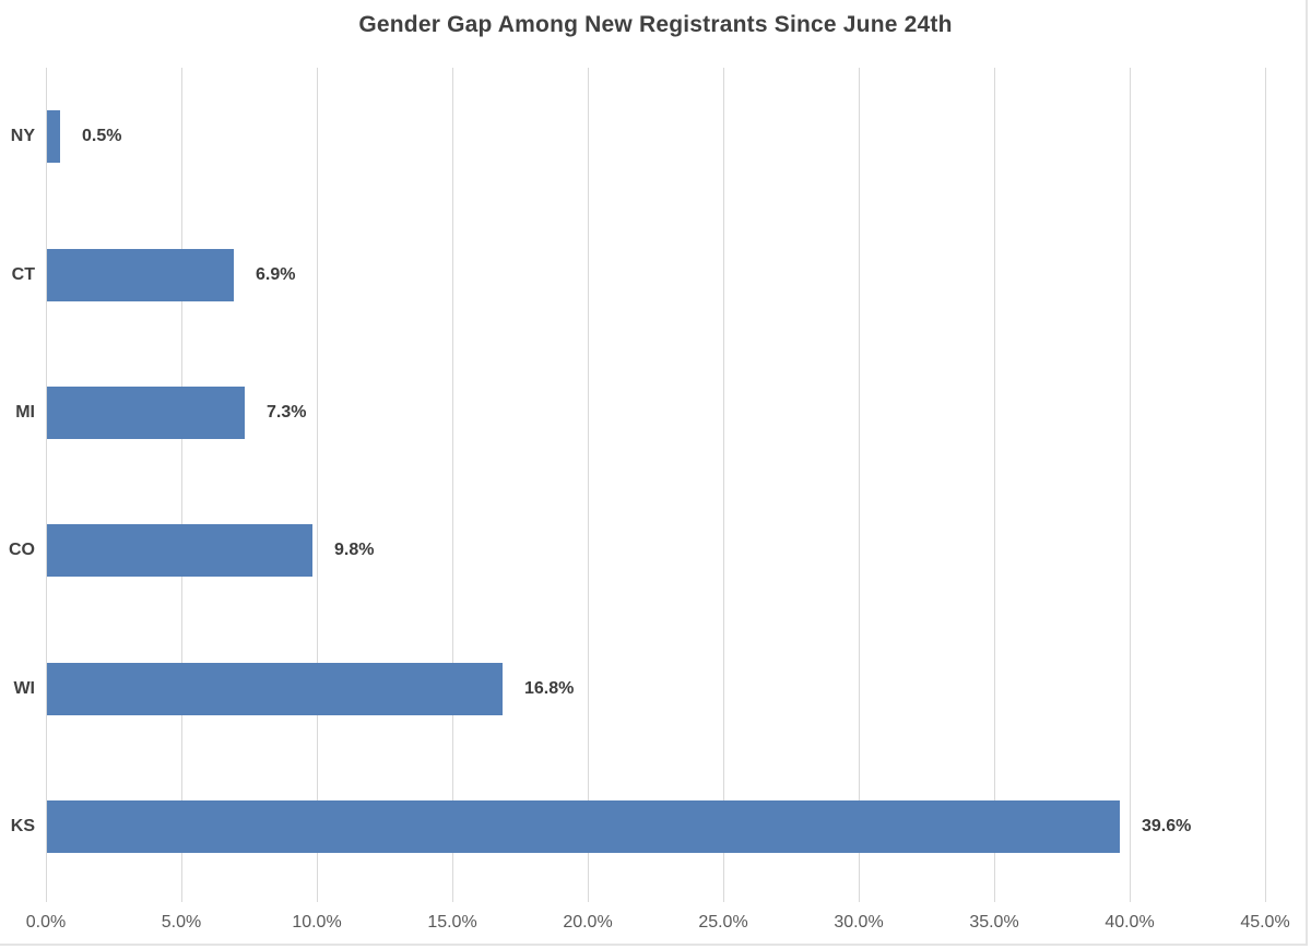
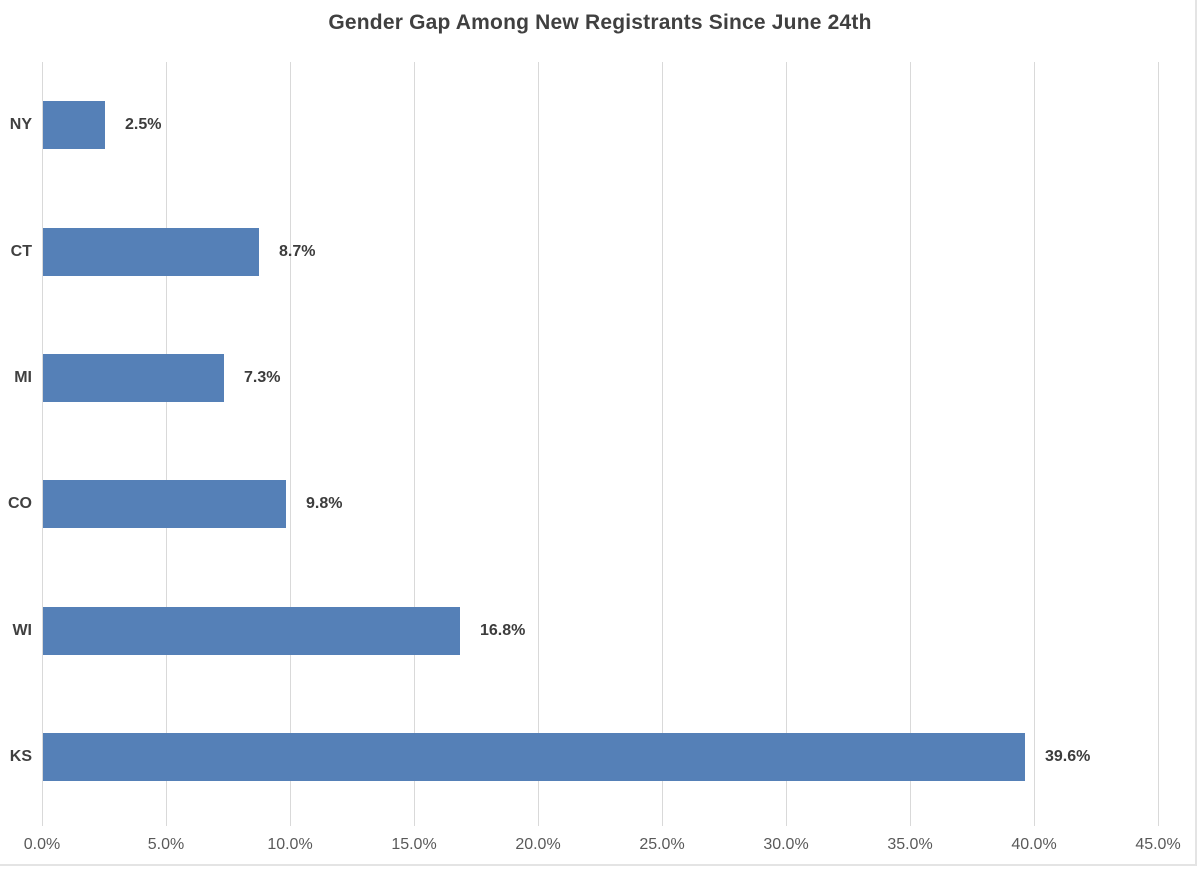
NY: 0.5% -> 2.5%
CT: 6.9% -> 8.7%
